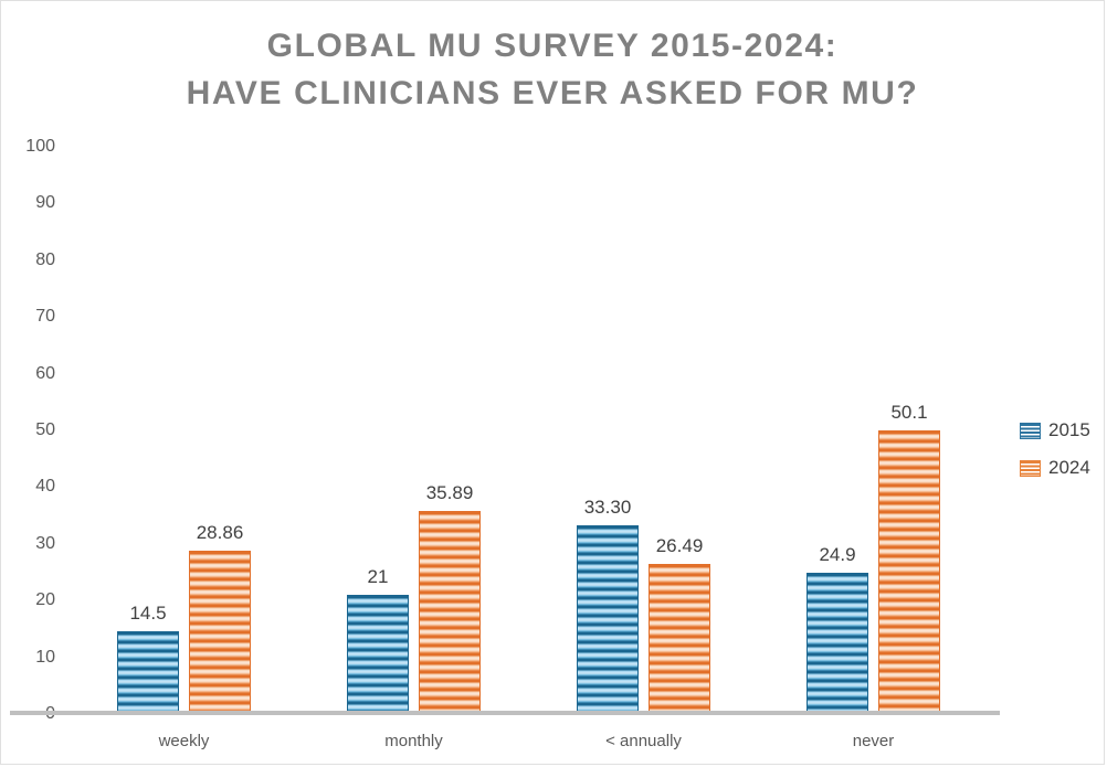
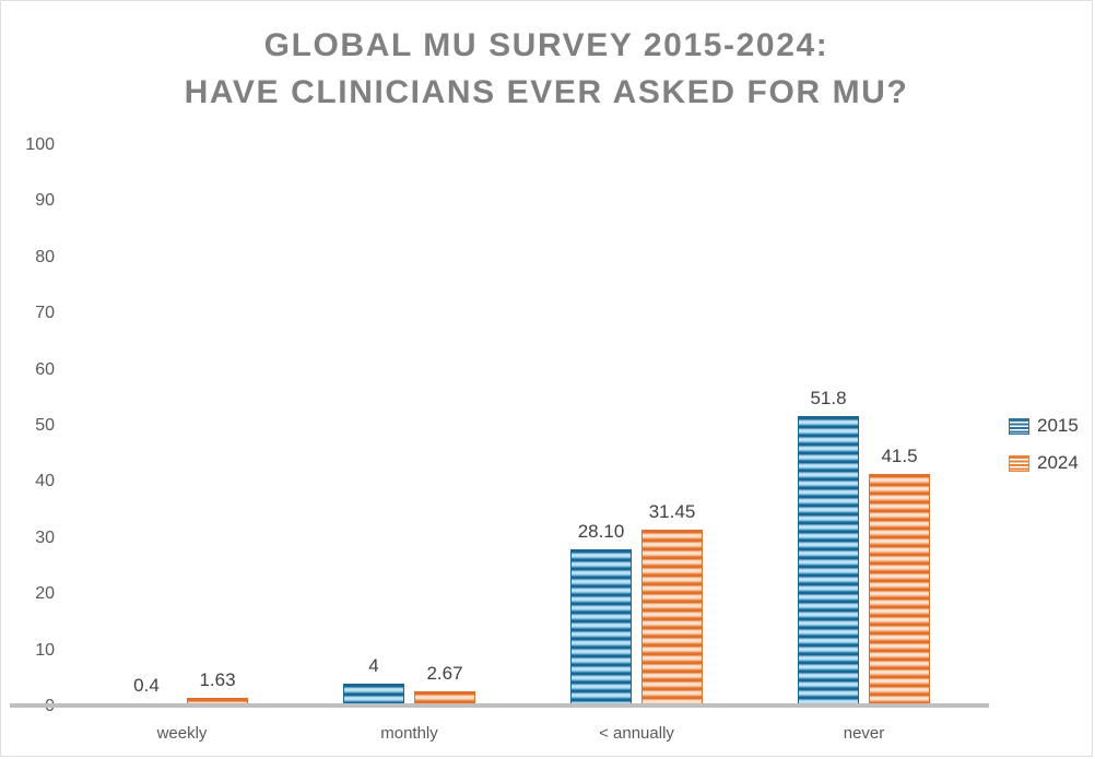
2015/weekly: 14.5 -> 0.4
2024/weekly: 28.86 -> 1.63
2015/monthly: 21 -> 4
2024/monthly: 35.89 -> 2.67
2015/< annually: 33.30 -> 28.10
2024/< annually: 26.49 -> 31.45
2015/never: 24.9 -> 51.8
2024/never: 50.1 -> 41.5
